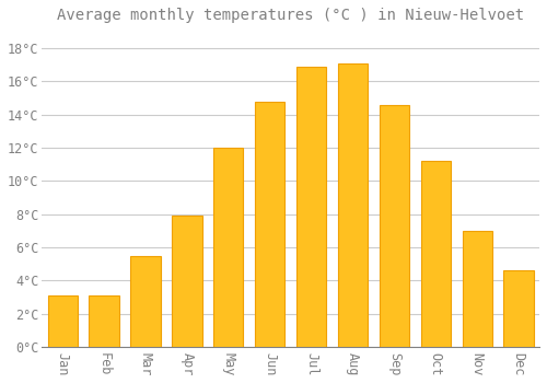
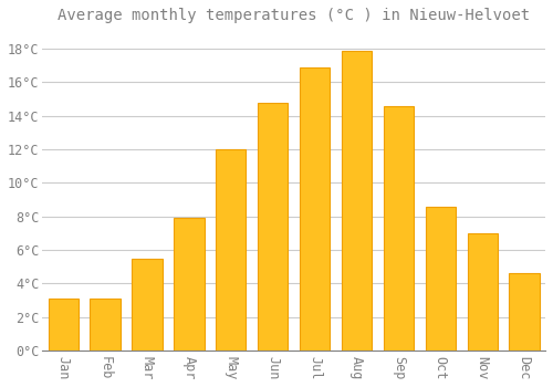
Aug: 17.1°C -> 17.9°C
Oct: 11.2°C -> 8.6°C
